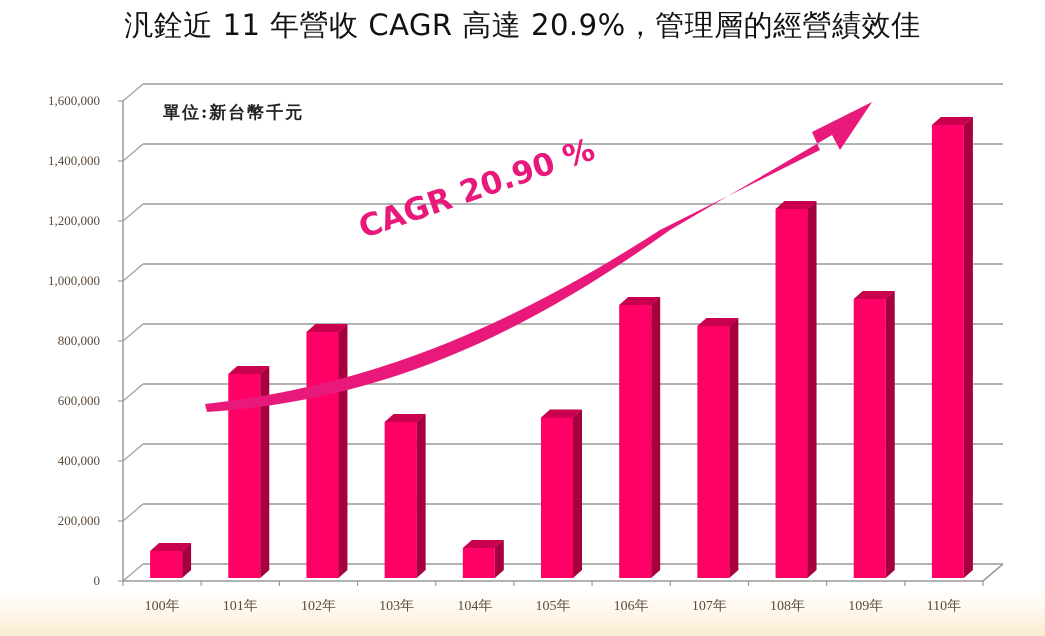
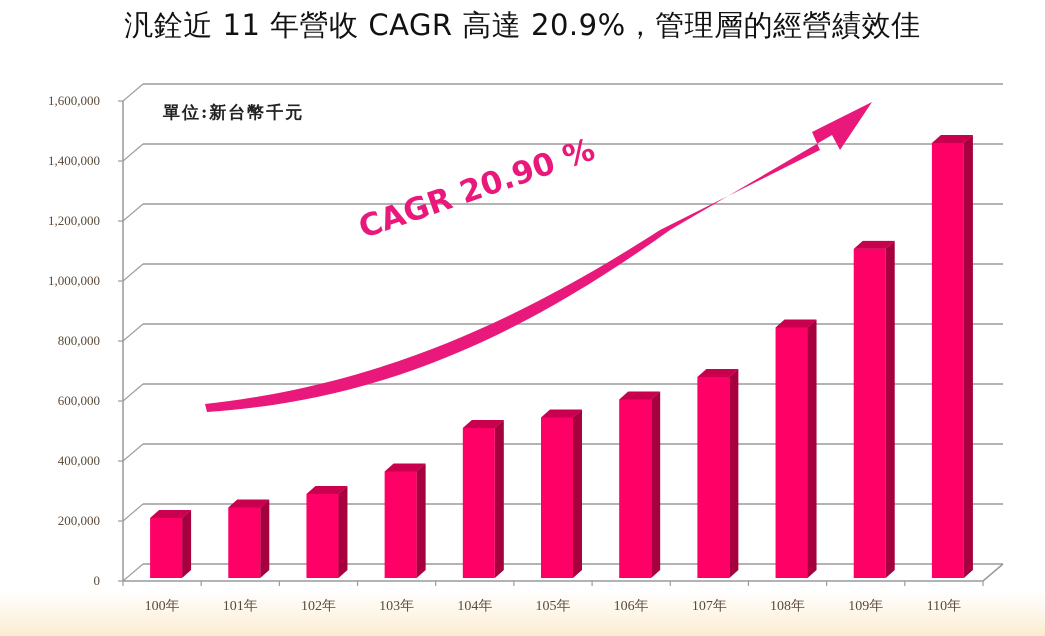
100年: 90000 -> 200000
101年: 680000 -> 240000
102年: 820000 -> 280000
103年: 520000 -> 360000
104年: 100000 -> 500000
106年: 910000 -> 600000
107年: 840000 -> 670000
108年: 1230000 -> 840000
109年: 930000 -> 1100000
110年: 1510000 -> 1450000
